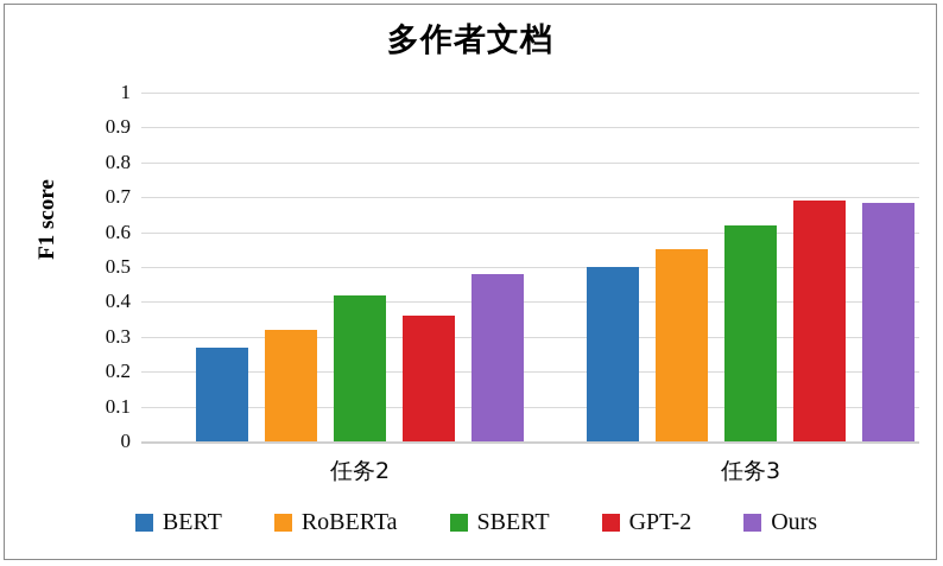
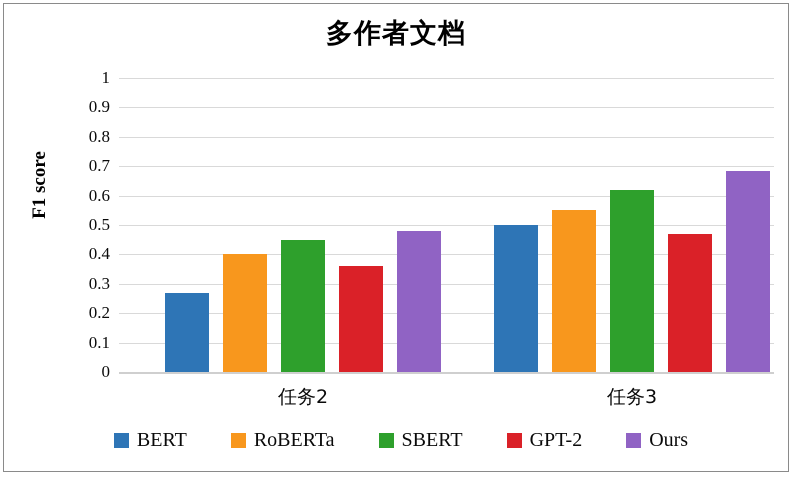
RoBERTa/任务2: 0.32 -> 0.40
SBERT/任务2: 0.42 -> 0.45
GPT-2/任务3: 0.69 -> 0.47
